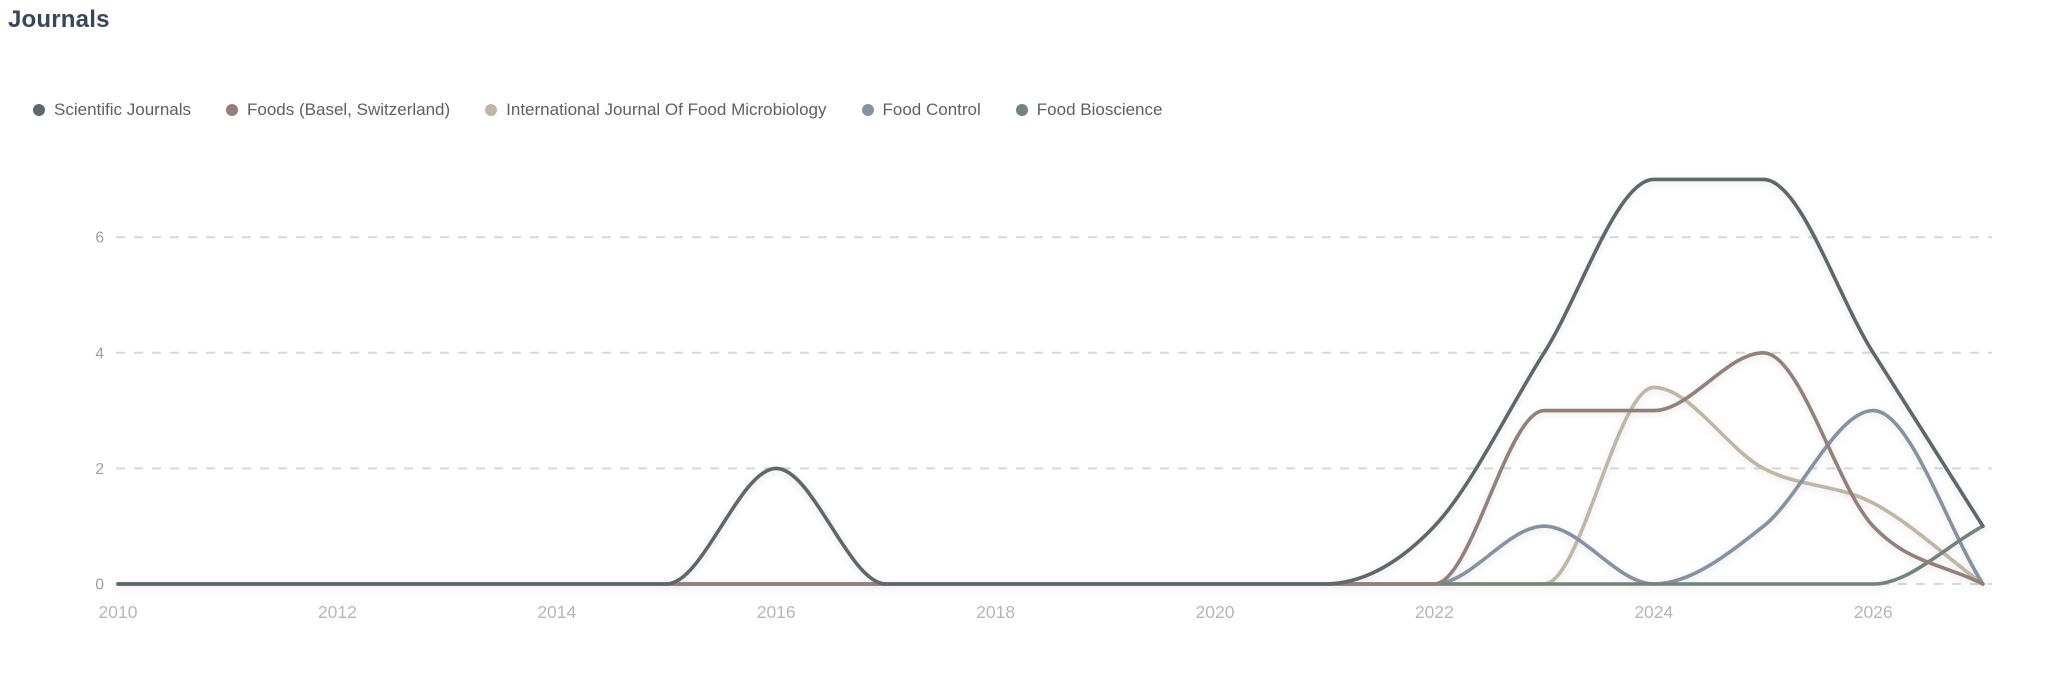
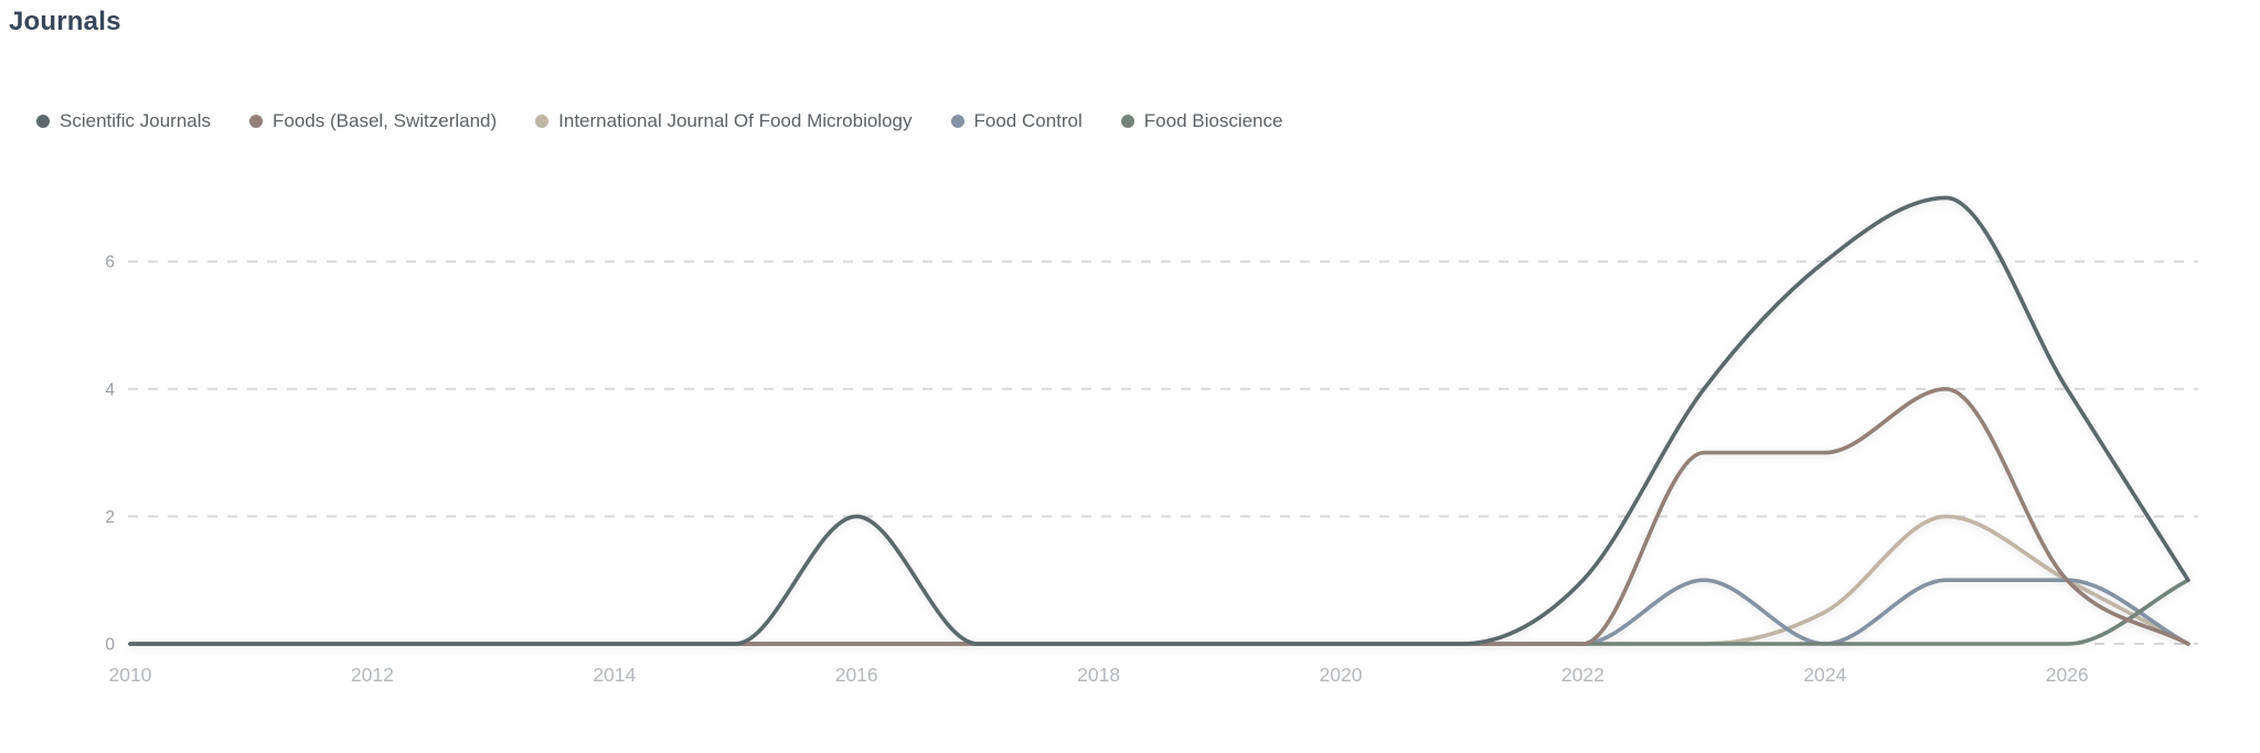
Scientific Journals/2024: 7 -> 6
International Journal Of Food Microbiology/2024: 3.4 -> 0.5
International Journal Of Food Microbiology/2026: 1.4 -> 1.0
Food Control/2026: 3 -> 1
